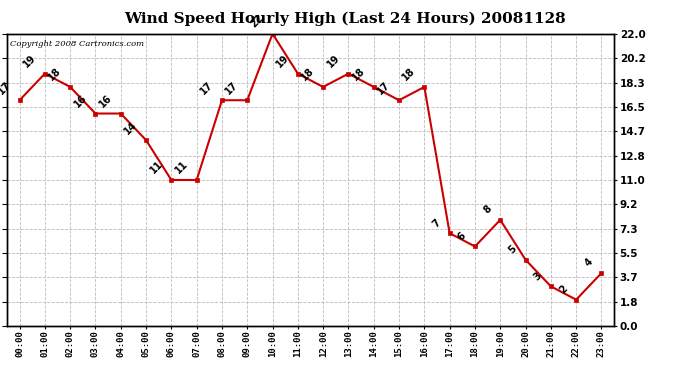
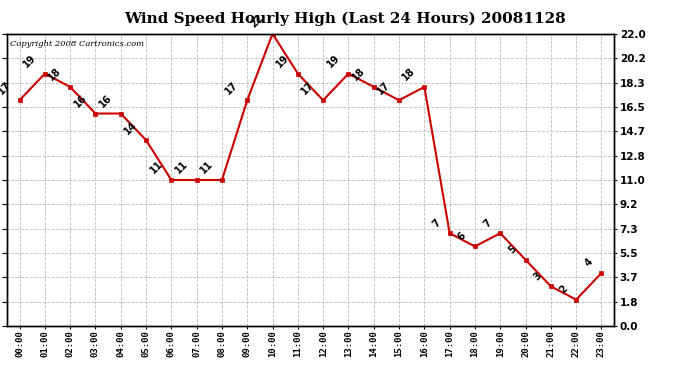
08:00: 17 -> 11
12:00: 18 -> 17
19:00: 8 -> 7
